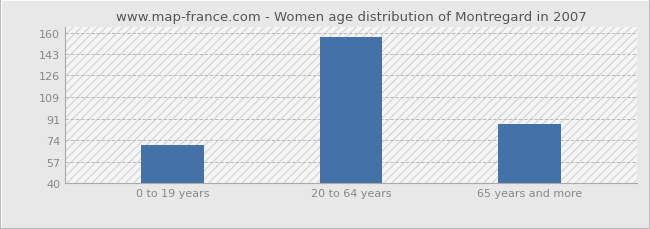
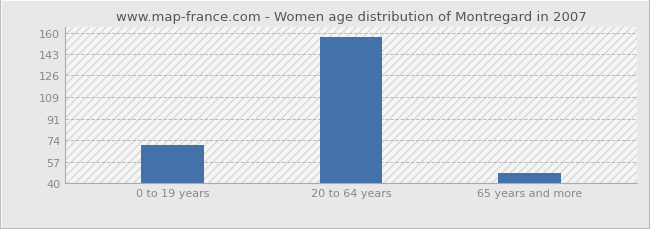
65 years and more: 87 -> 48
